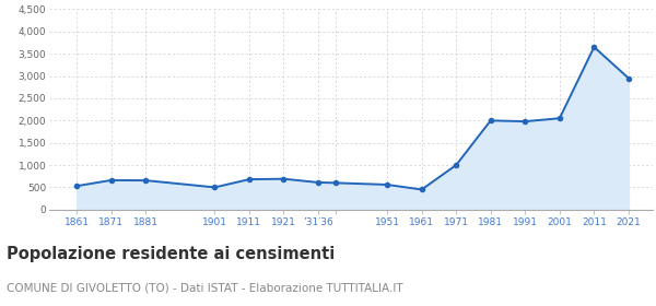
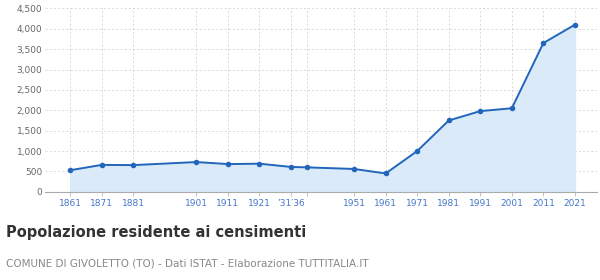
1901: 500 -> 730
1981: 2,000 -> 1,750
2021: 2,950 -> 4,100
